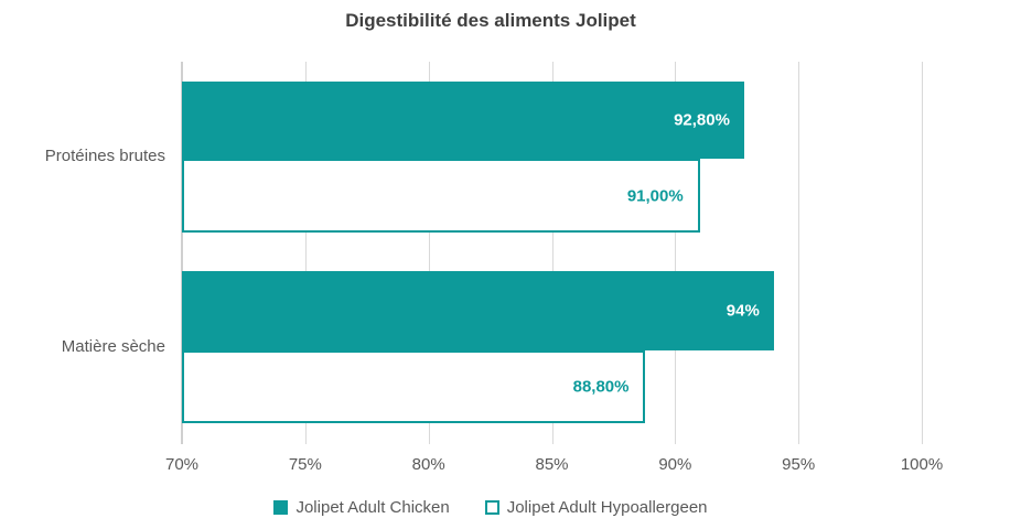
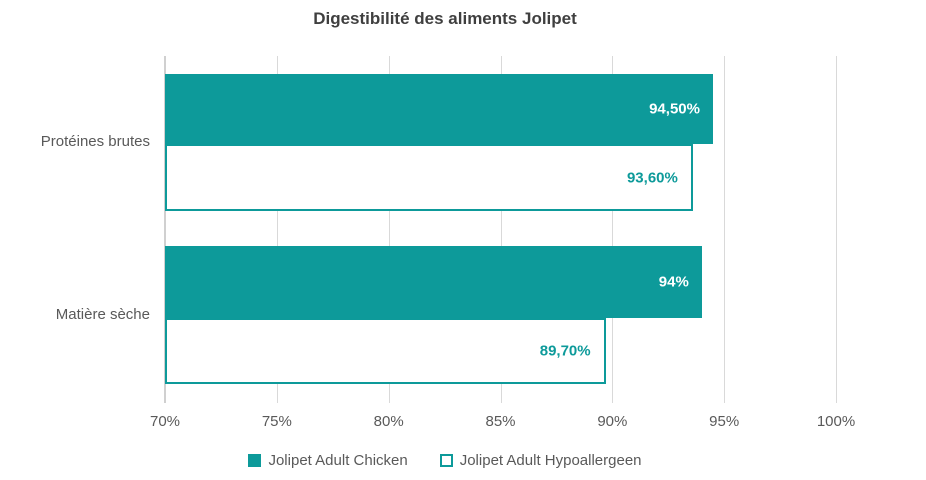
Jolipet Adult Chicken/Protéines brutes: 92,80% -> 94,50%
Jolipet Adult Hypoallergeen/Protéines brutes: 91,00% -> 93,60%
Jolipet Adult Hypoallergeen/Matière sèche: 88,80% -> 89,70%
